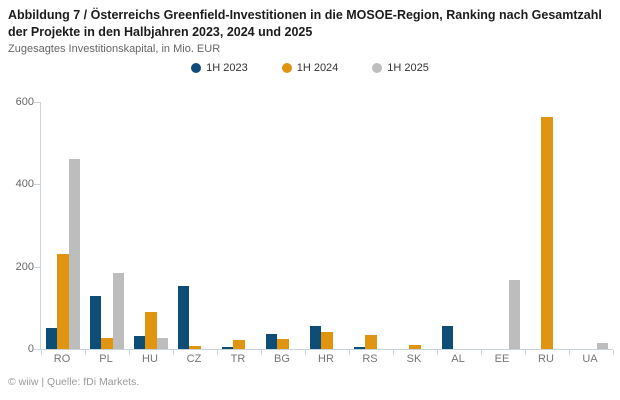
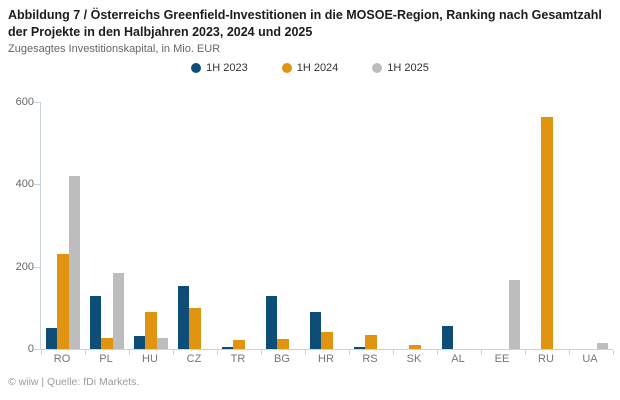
1H 2025/RO: 460 -> 420
1H 2024/CZ: 10 -> 100
1H 2023/BG: 40 -> 130
1H 2023/HR: 60 -> 90
